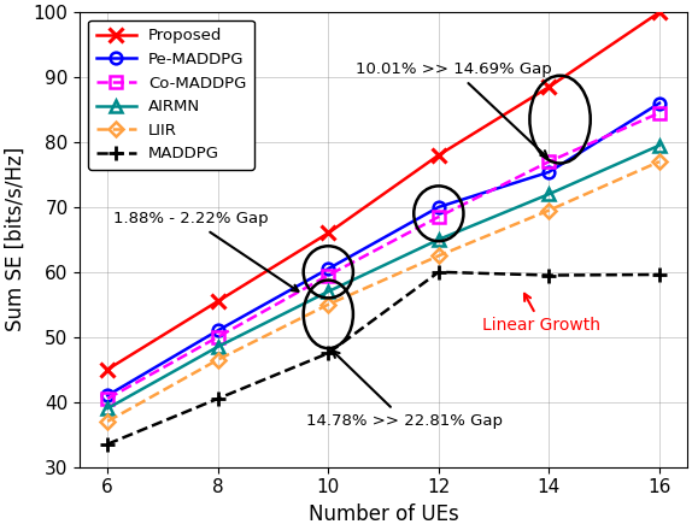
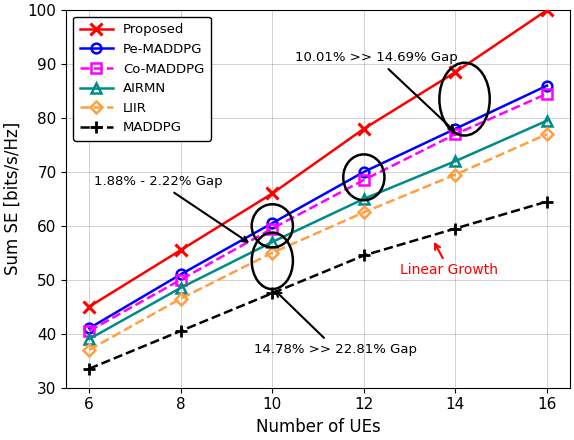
MADDPG/12: 60.0 -> 54.5
Pe-MADDPG/14: 75.4 -> 78.0
MADDPG/16: 59.6 -> 64.5
